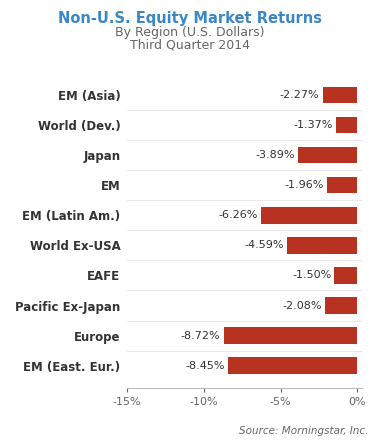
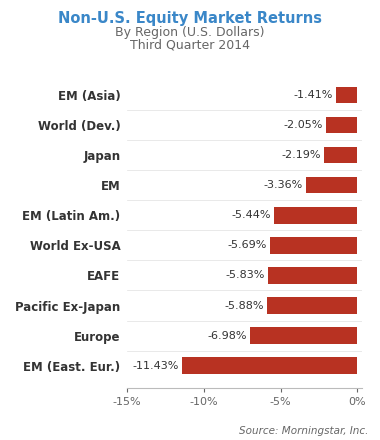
EM (Asia): -2.27% -> -1.41%
World (Dev.): -1.37% -> -2.05%
Japan: -3.89% -> -2.19%
EM: -1.96% -> -3.36%
EM (Latin Am.): -6.26% -> -5.44%
World Ex-USA: -4.59% -> -5.69%
EAFE: -1.50% -> -5.83%
Pacific Ex-Japan: -2.08% -> -5.88%
Europe: -8.72% -> -6.98%
EM (East. Eur.): -8.45% -> -11.43%
